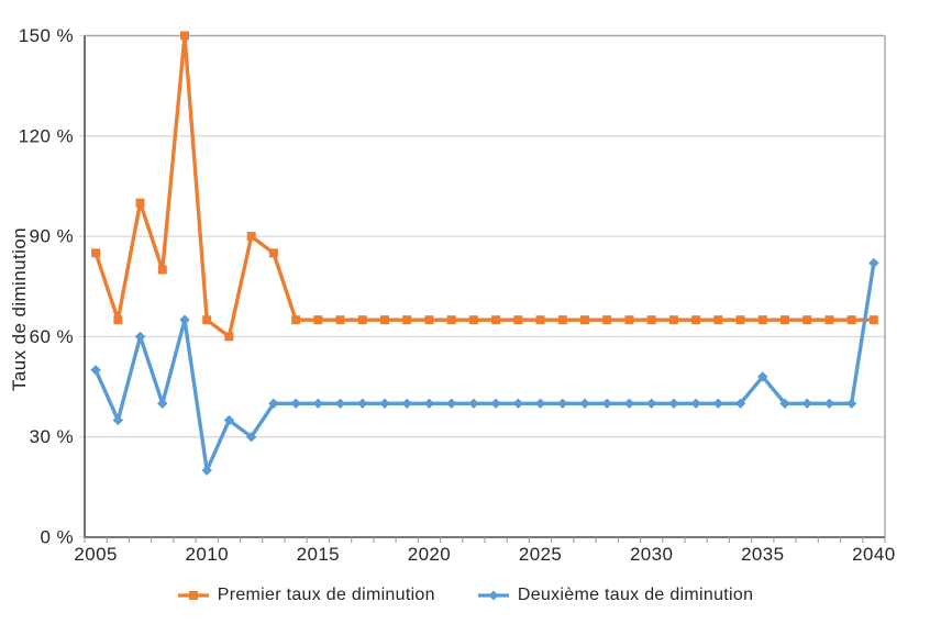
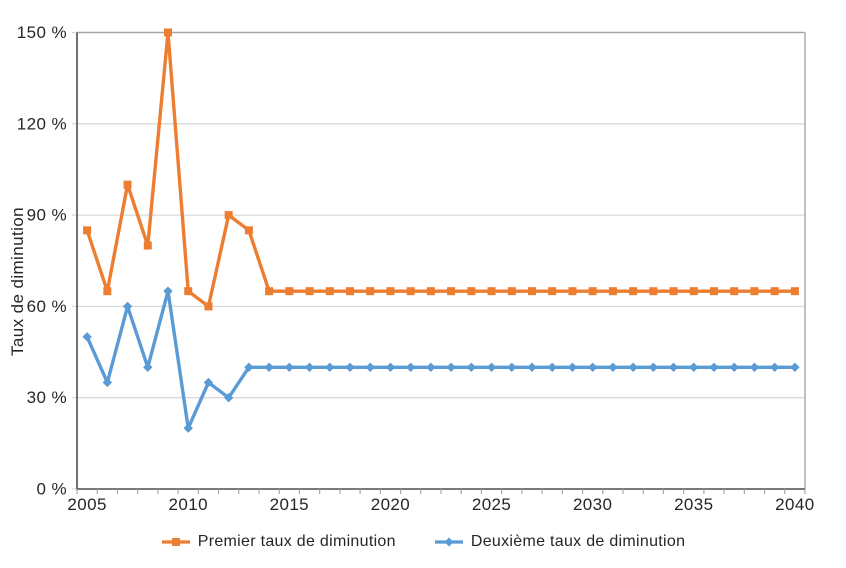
Deuxième taux de diminution/2035: 48% -> 40%
Deuxième taux de diminution/2040: 82% -> 40%
